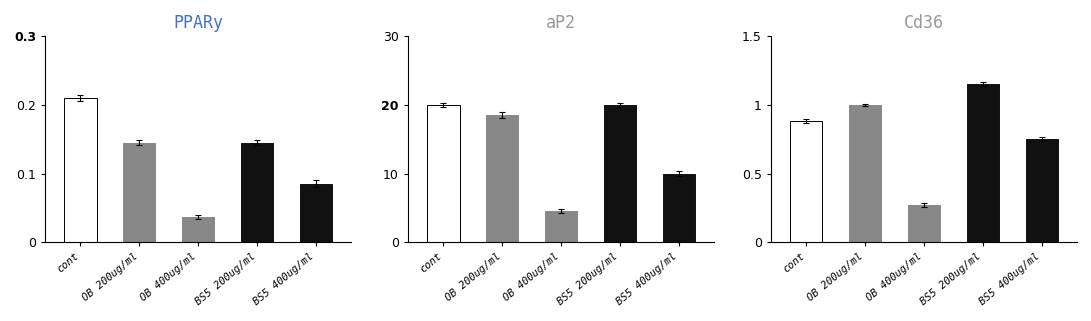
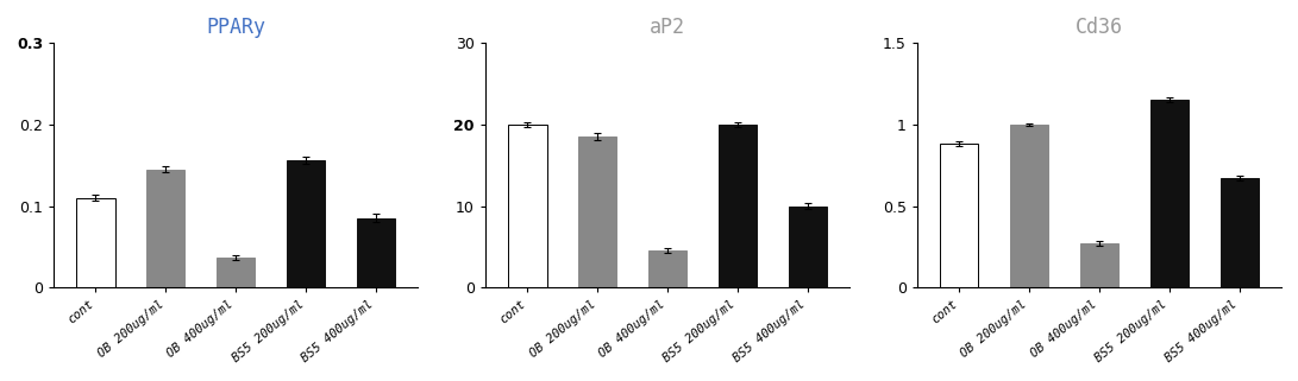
PPARy/cont: 0.210 -> 0.110
PPARy/BS5 200ug/ml: 0.145 -> 0.156
Cd36/BS5 400ug/ml: 0.75 -> 0.67
